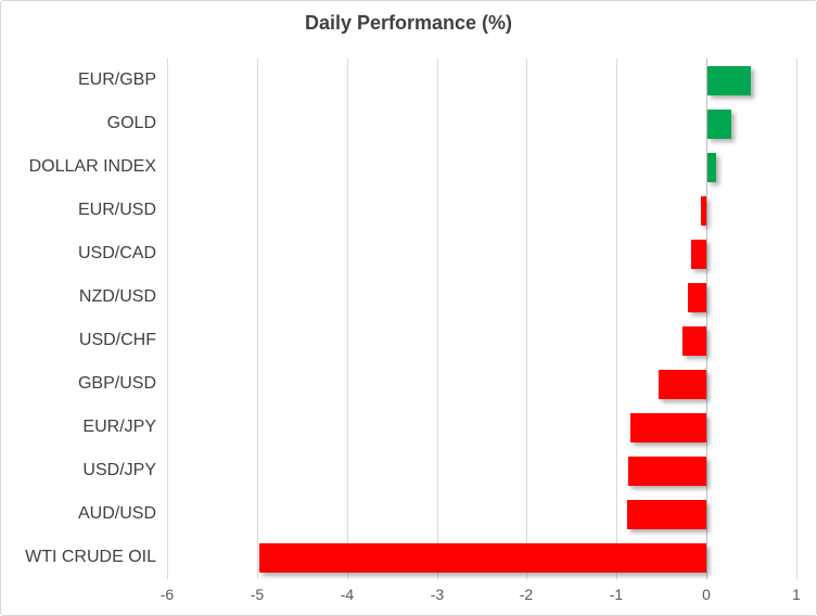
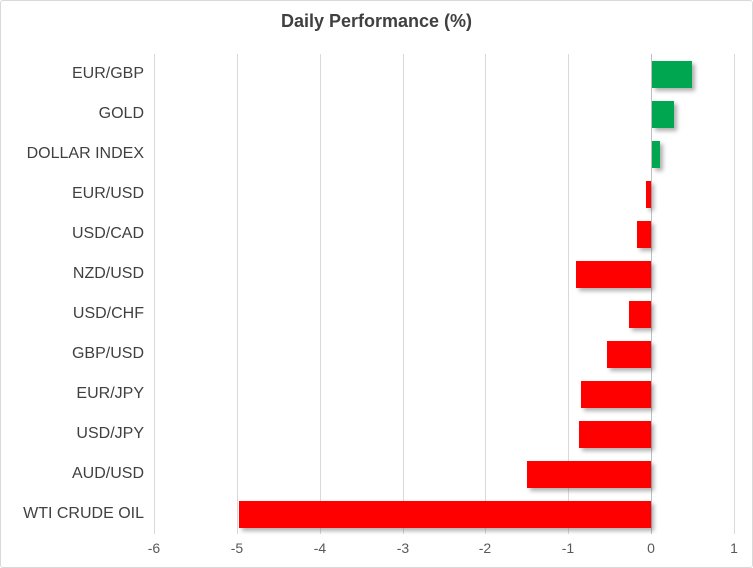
NZD/USD: -0.2 -> -0.9
AUD/USD: -0.9 -> -1.5
